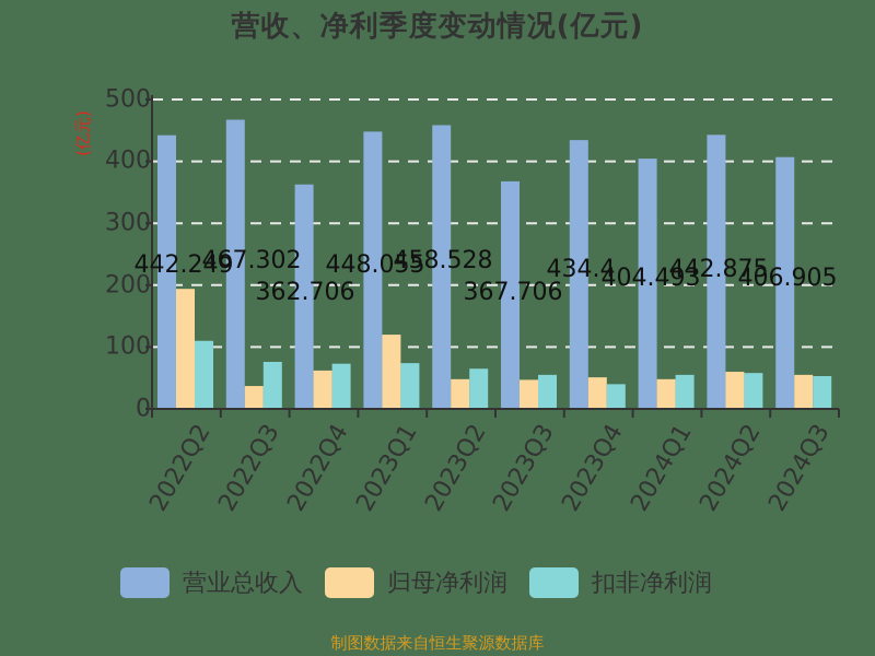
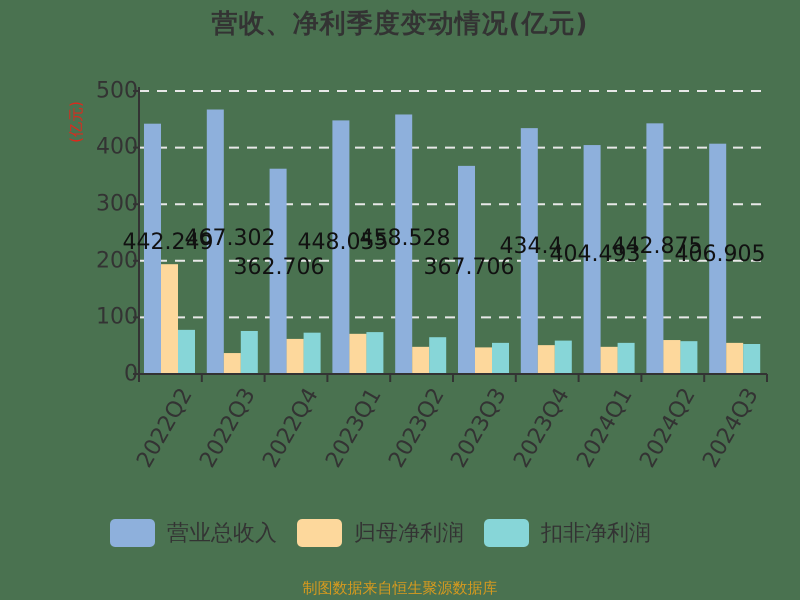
扣非净利润/2022Q2: 110 -> 80
归母净利润/2023Q1: 120 -> 70
扣非净利润/2023Q4: 40 -> 60
